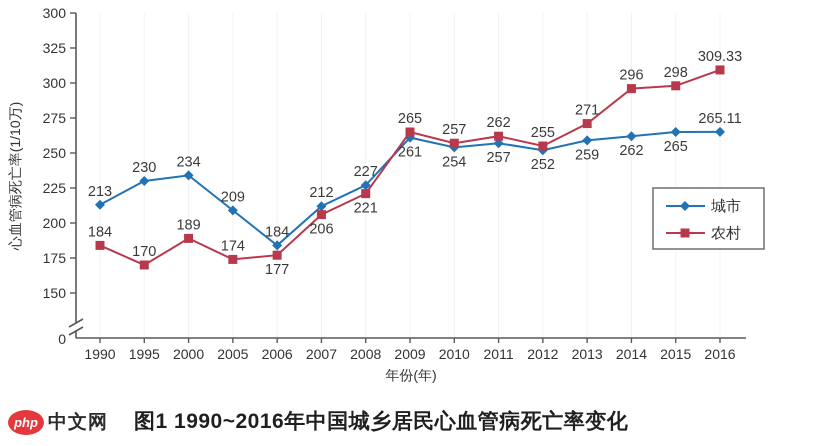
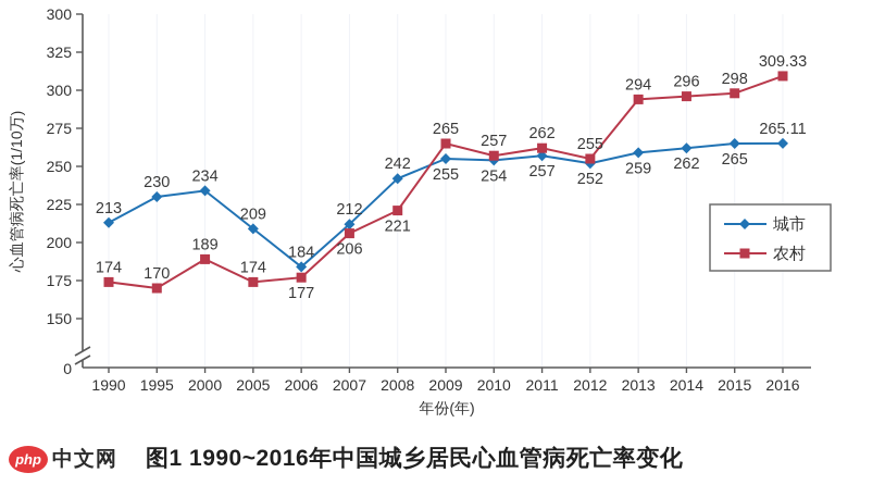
农村/1990: 184 -> 174
城市/2008: 227 -> 242
城市/2009: 261 -> 255
农村/2013: 271 -> 294
